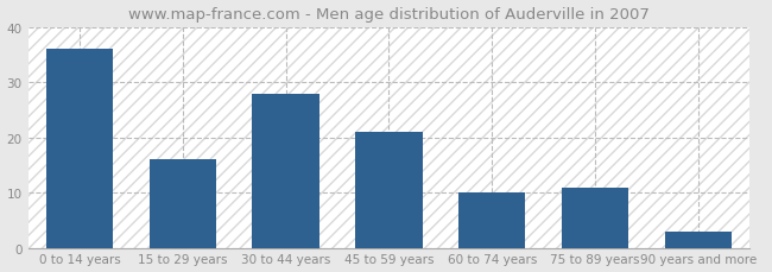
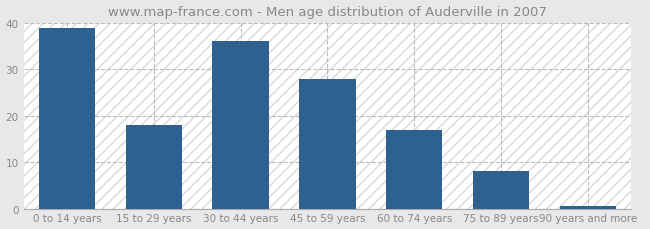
0 to 14 years: 36.0 -> 39.0
15 to 29 years: 16.0 -> 18.0
30 to 44 years: 28.0 -> 36.0
45 to 59 years: 21.0 -> 28.0
60 to 74 years: 10.0 -> 17.0
75 to 89 years: 11.0 -> 8.0
90 years and more: 3.0 -> 0.5
